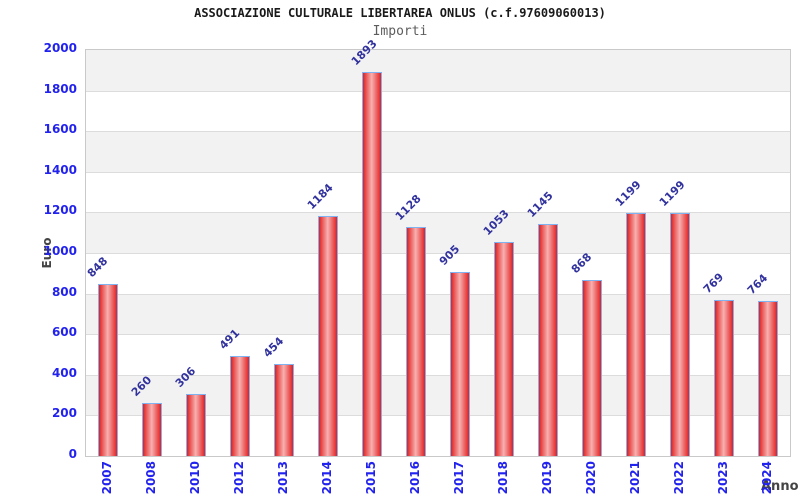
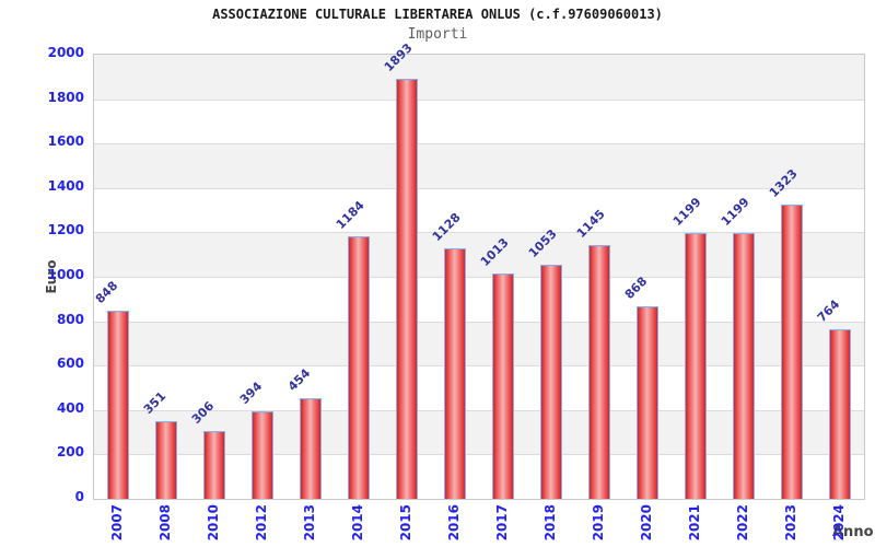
2008: 260 -> 351
2012: 491 -> 394
2017: 905 -> 1013
2023: 769 -> 1323
